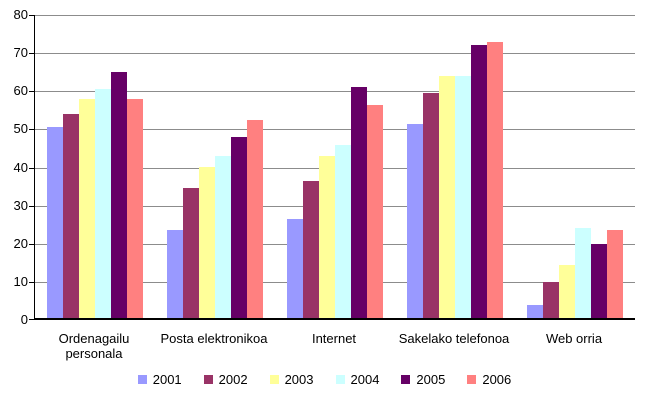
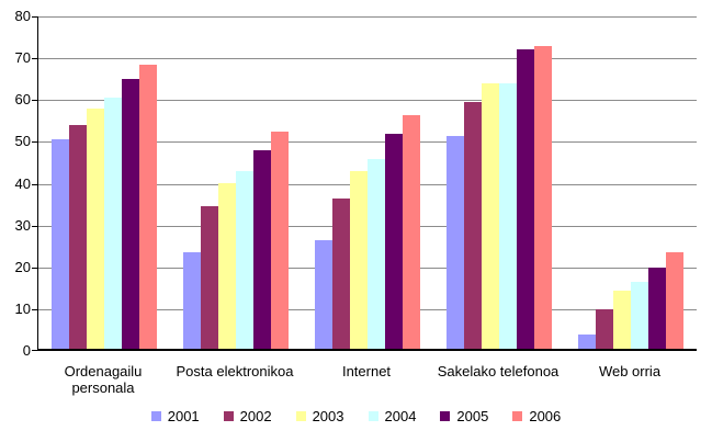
2006/Ordenagailu personala: 58 -> 68
2005/Internet: 61 -> 52
2004/Web orria: 24 -> 16
